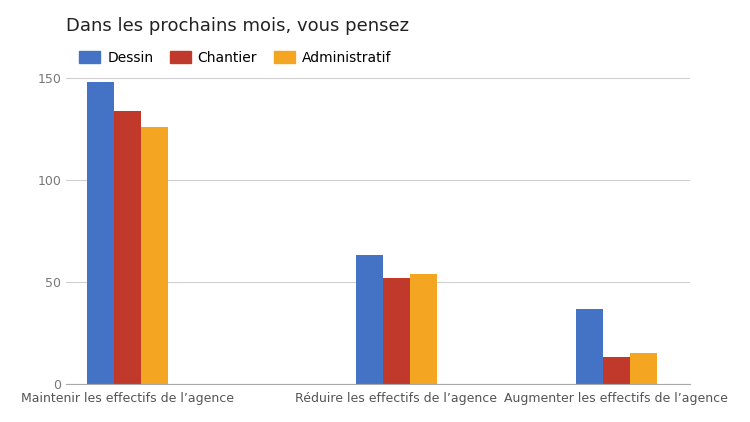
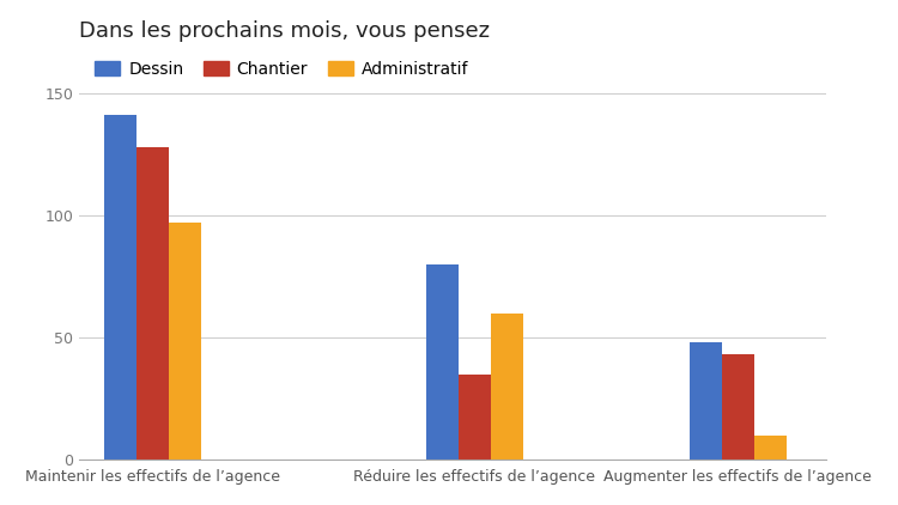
Dessin/Maintenir les effectifs de l’agence: 148 -> 141
Chantier/Maintenir les effectifs de l’agence: 134 -> 128
Administratif/Maintenir les effectifs de l’agence: 126 -> 97
Dessin/Réduire les effectifs de l’agence: 63 -> 80
Chantier/Réduire les effectifs de l’agence: 52 -> 35
Administratif/Réduire les effectifs de l’agence: 54 -> 60
Dessin/Augmenter les effectifs de l’agence: 37 -> 48
Chantier/Augmenter les effectifs de l’agence: 13 -> 43
Administratif/Augmenter les effectifs de l’agence: 15 -> 10
